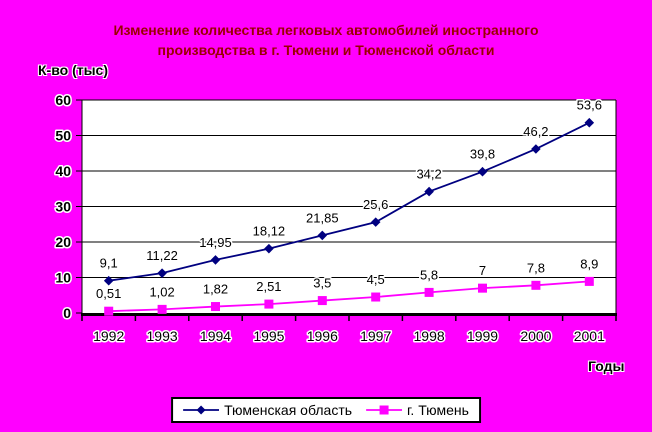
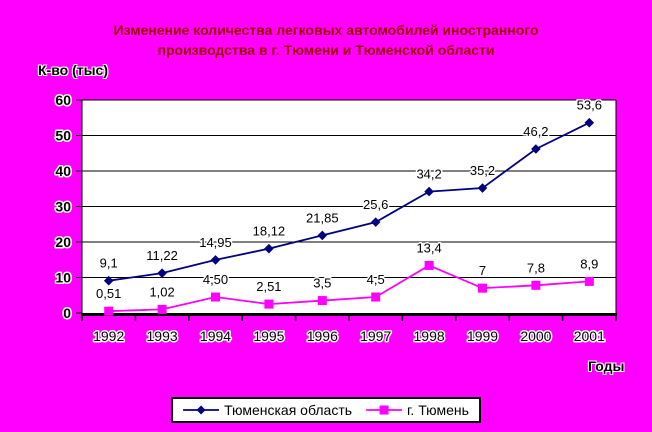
г. Тюмень/1994: 1,82 -> 4,50
г. Тюмень/1998: 5,8 -> 13,4
Тюменская область/1999: 39,8 -> 35,2
